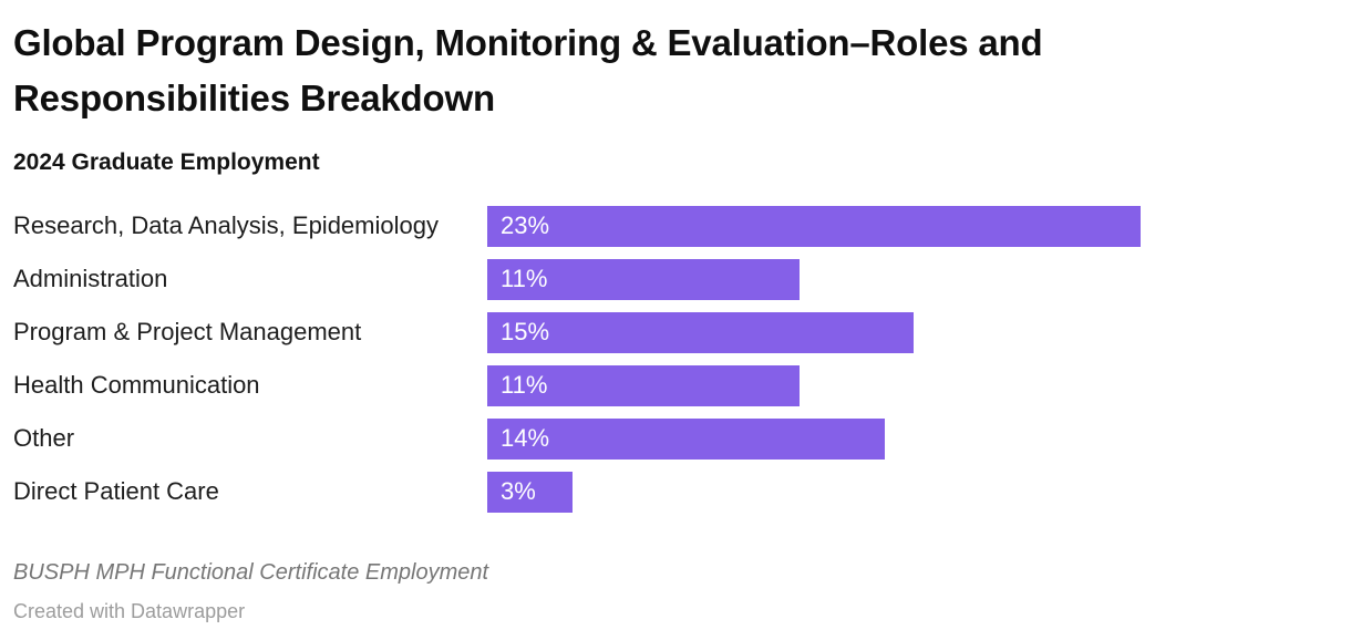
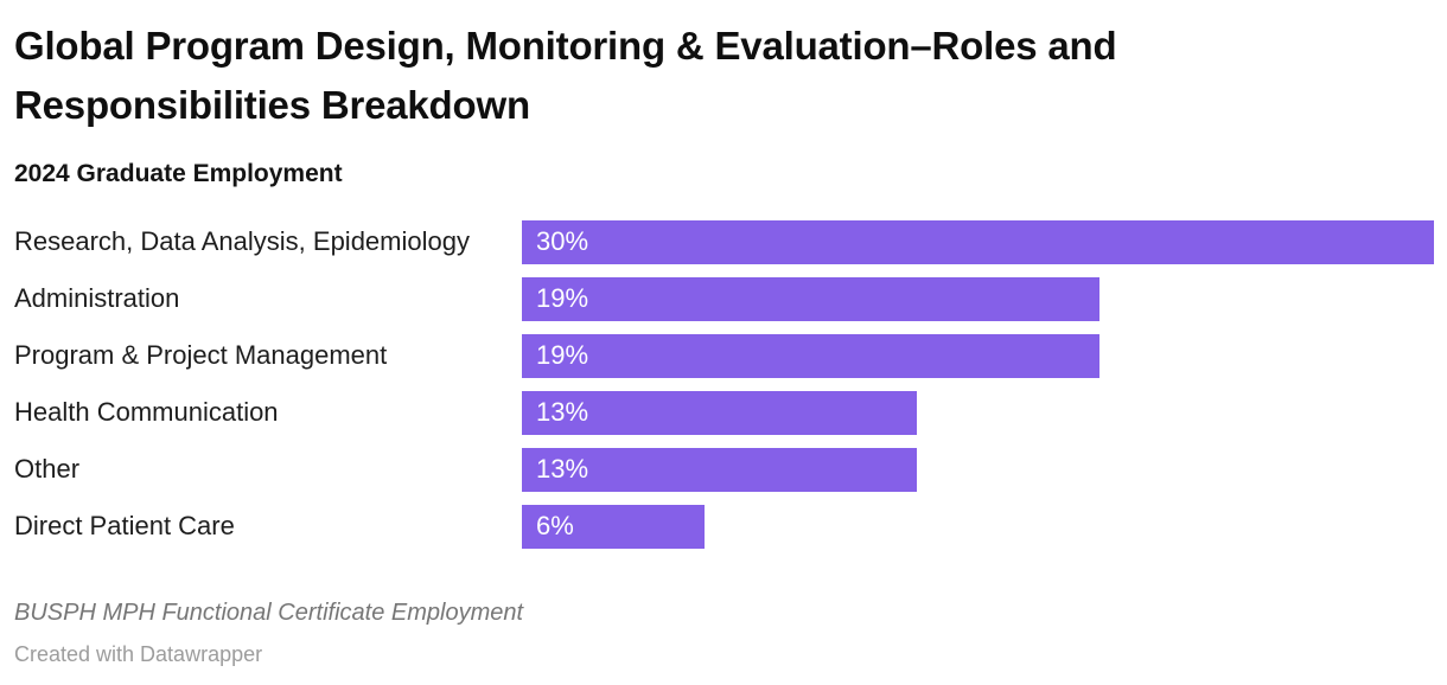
Research, Data Analysis, Epidemiology: 23% -> 30%
Administration: 11% -> 19%
Program & Project Management: 15% -> 19%
Health Communication: 11% -> 13%
Other: 14% -> 13%
Direct Patient Care: 3% -> 6%
